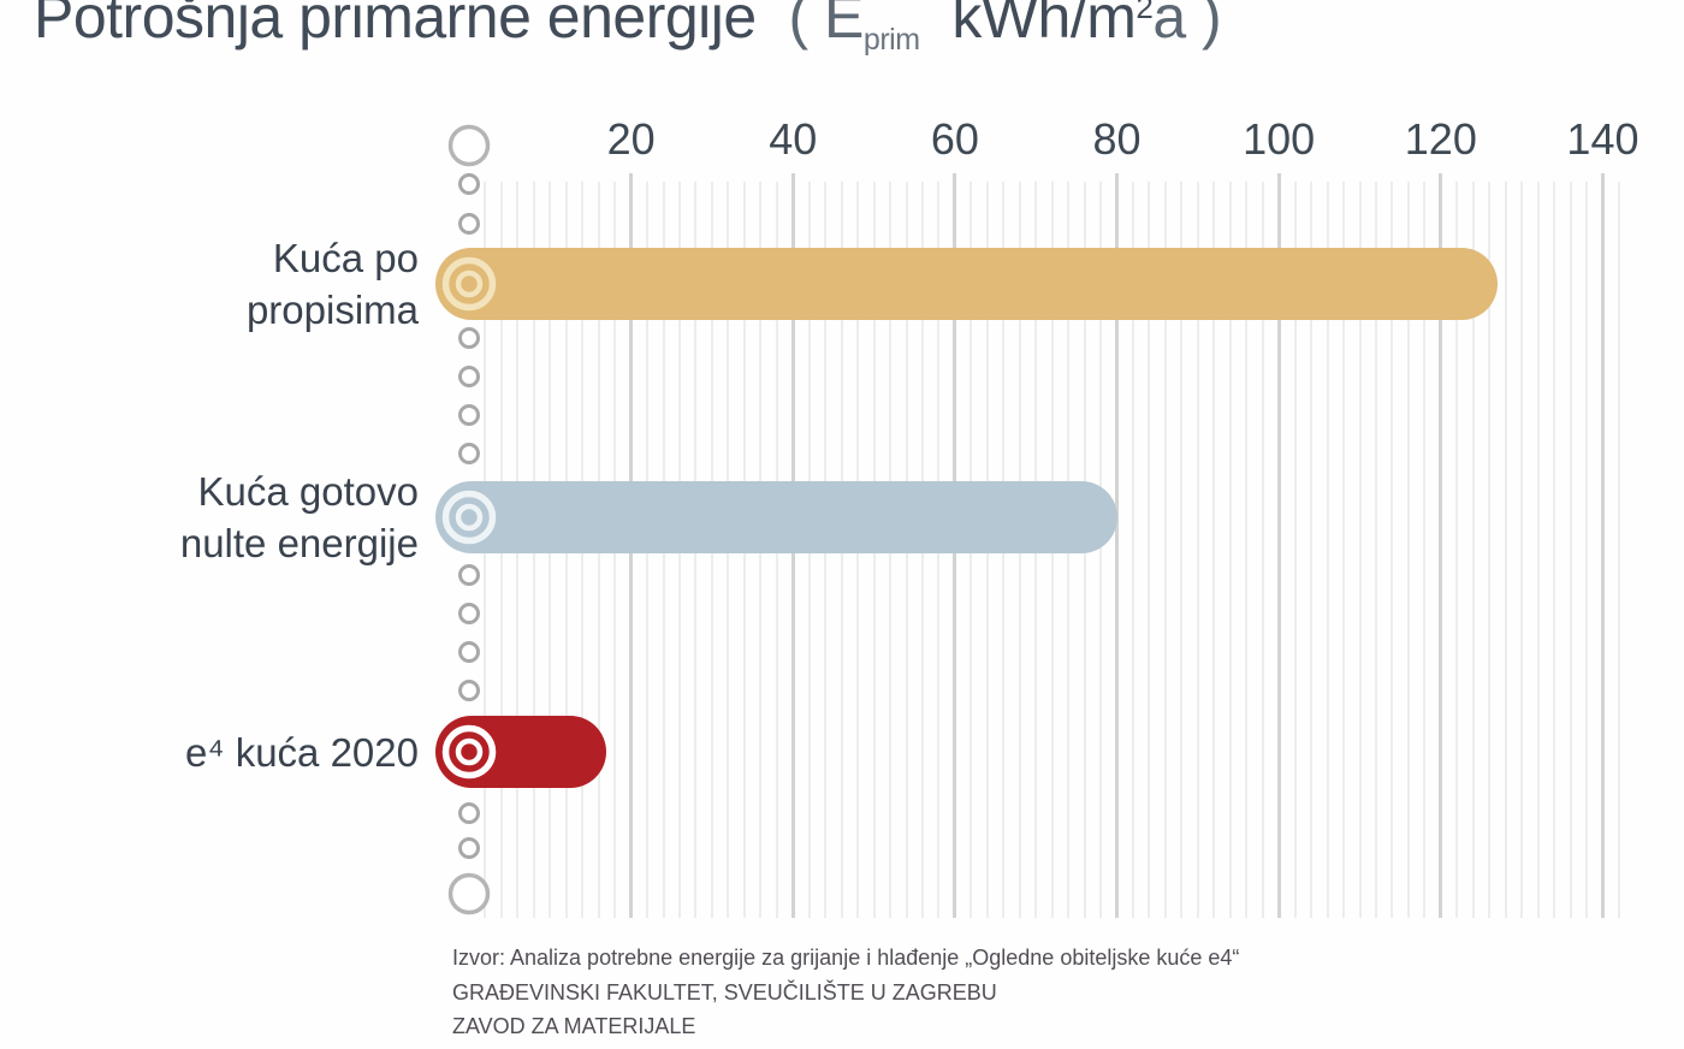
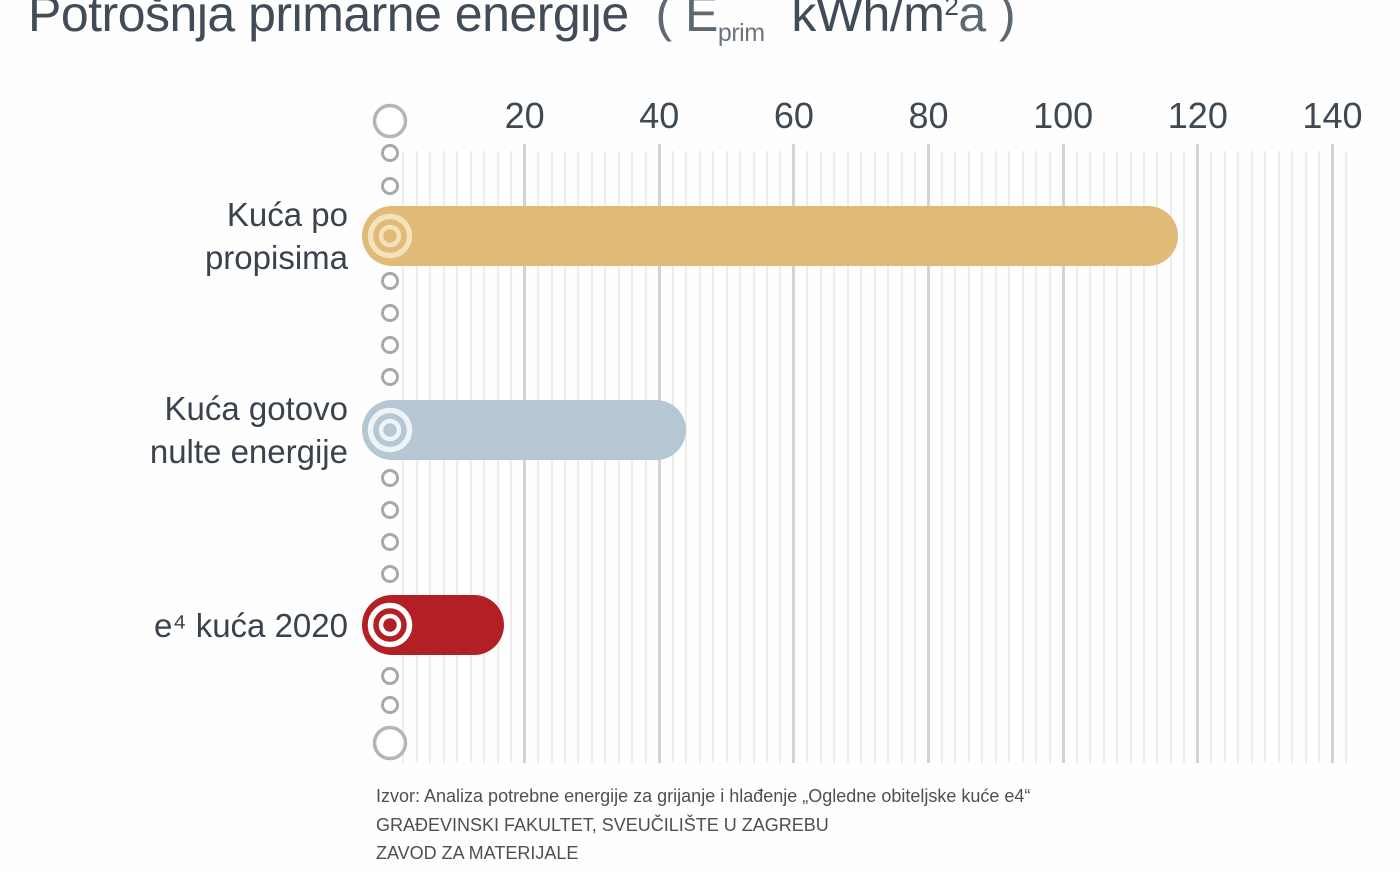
Kuća po propisima: 127 -> 117
Kuća gotovo nulte energije: 80 -> 44
